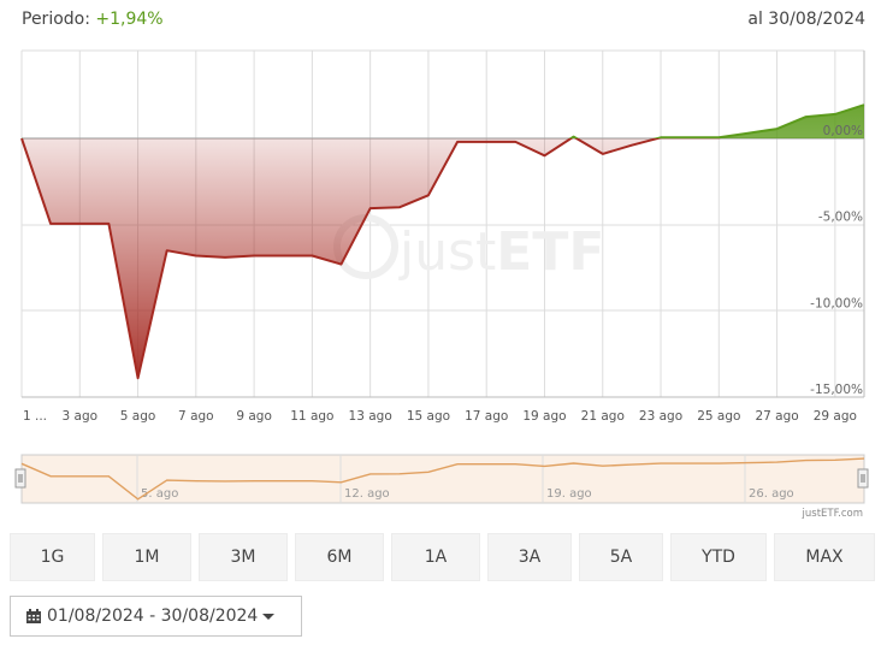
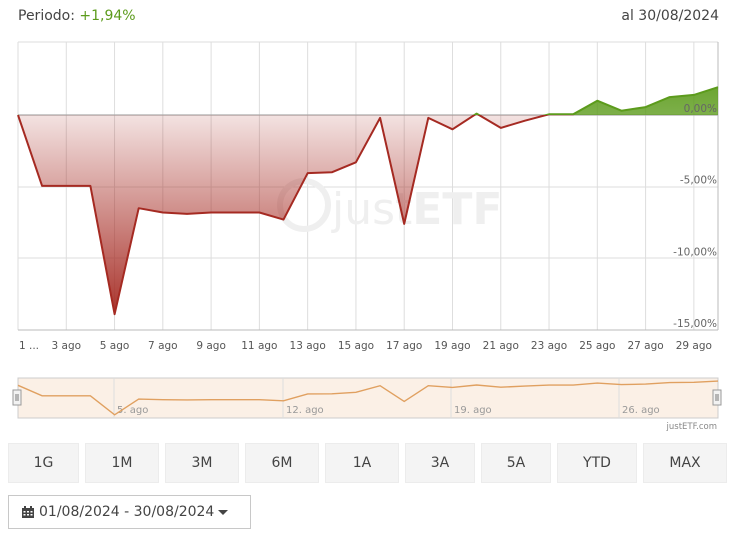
17 ago: -0,2% -> -7,6%
25 ago: 0,1% -> 1,0%
